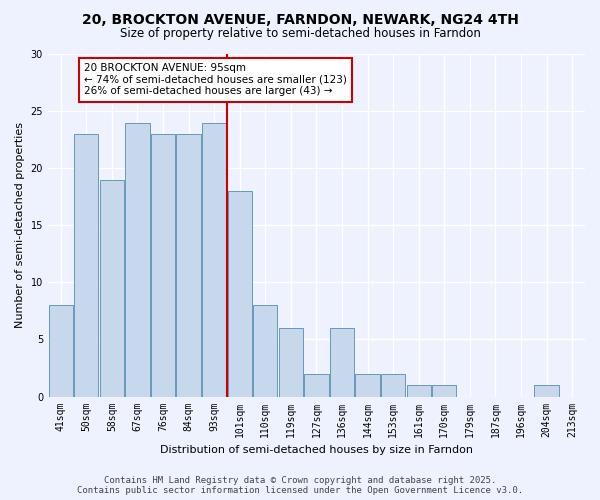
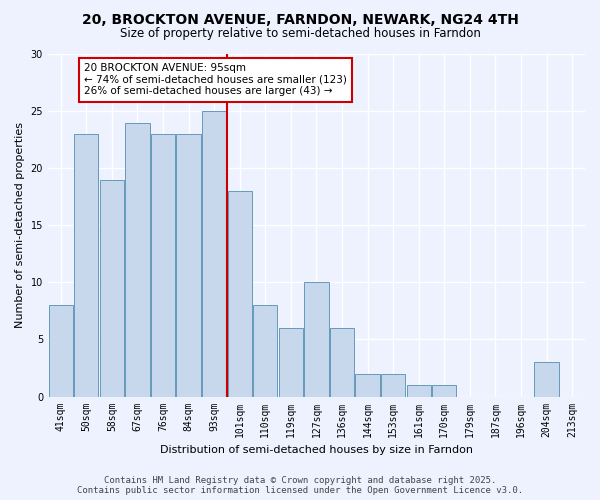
93sqm: 24 -> 25
127sqm: 2 -> 10
204sqm: 1 -> 3
